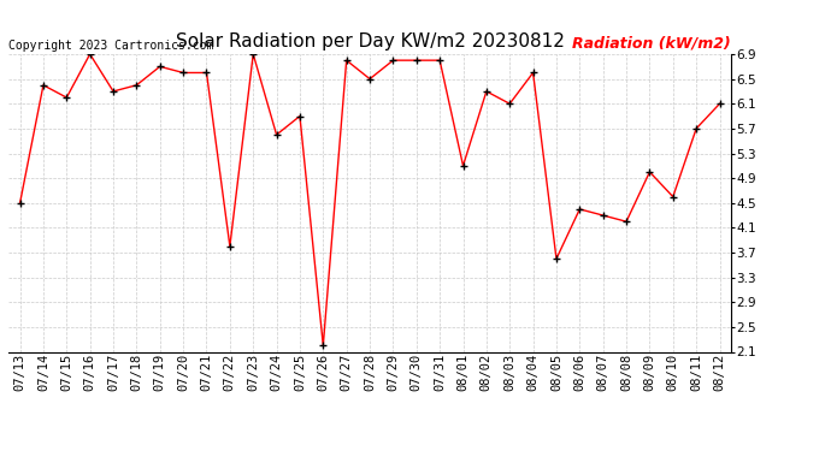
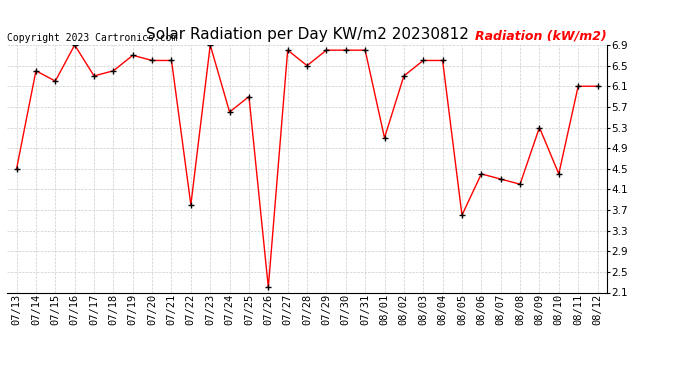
08/03: 6.1 -> 6.6
08/09: 5.0 -> 5.3
08/10: 4.6 -> 4.4
08/11: 5.7 -> 6.1
